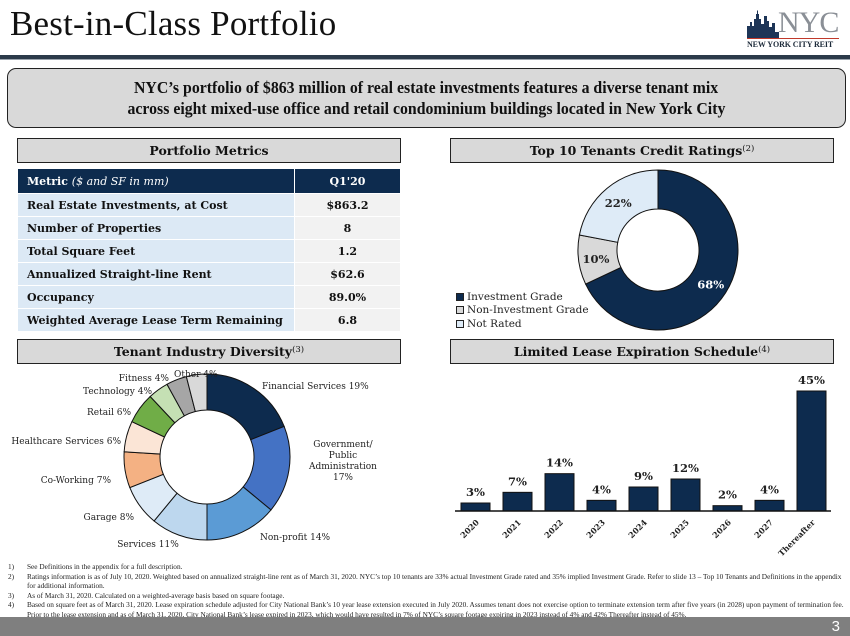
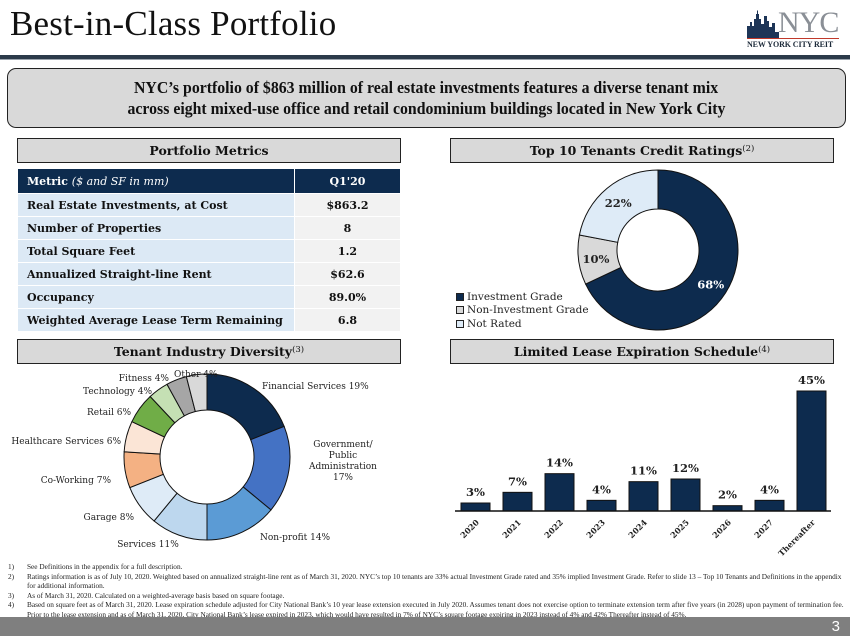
Limited Lease Expiration Schedule/2024: 9% -> 11%
